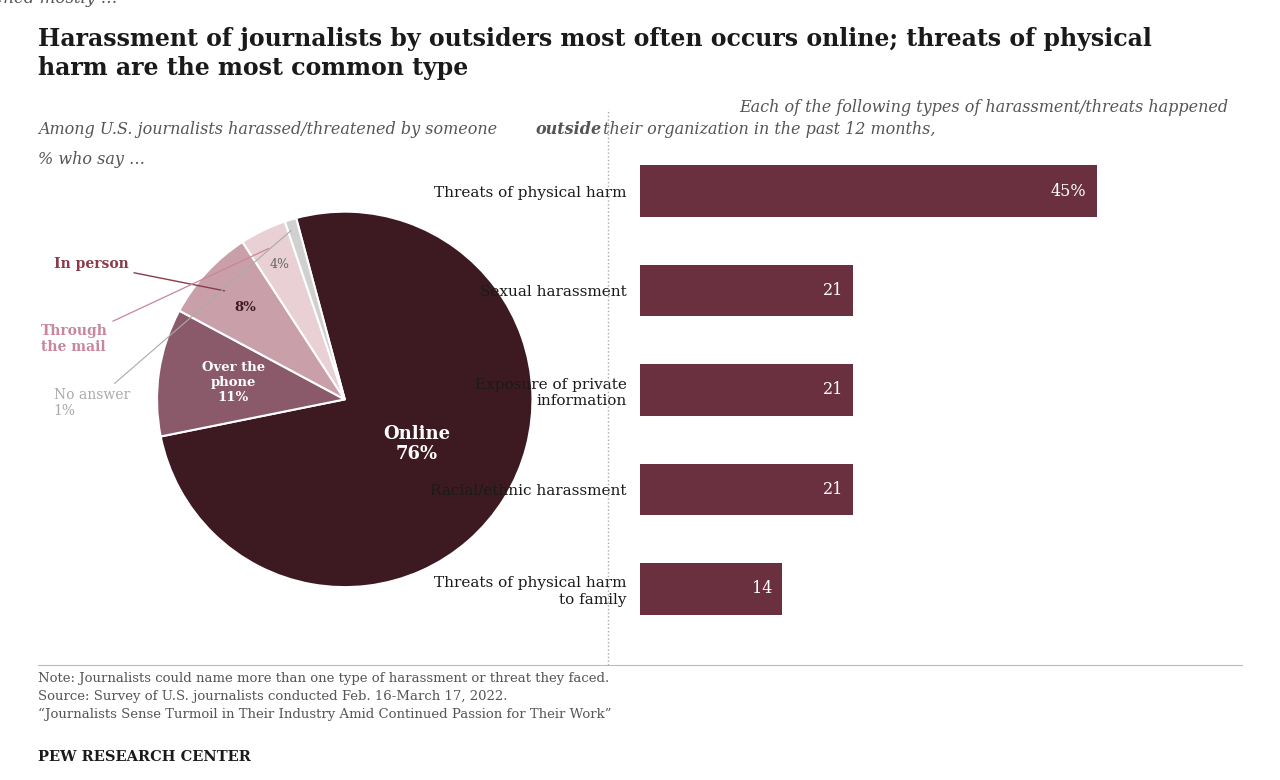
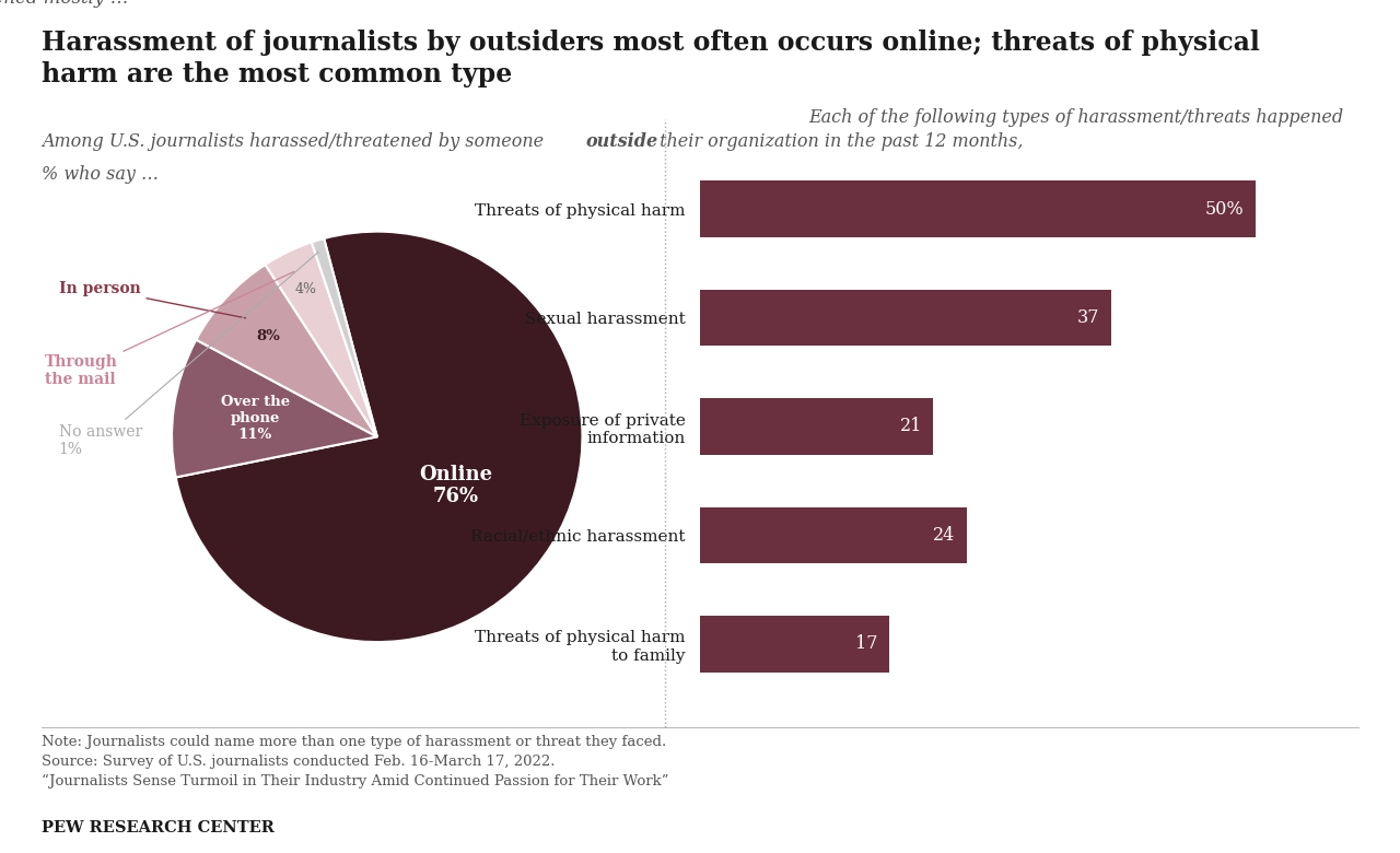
Threats of physical harm: 45% -> 50%
Sexual harassment: 21 -> 37
Racial/ethnic harassment: 21 -> 24
Threats of physical harm to family: 14 -> 17
